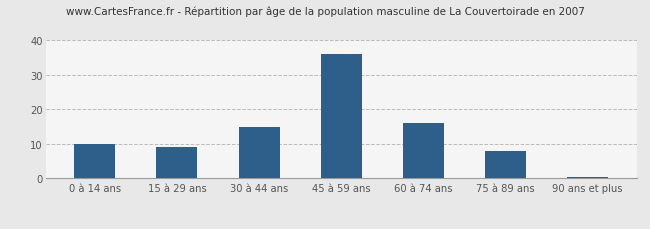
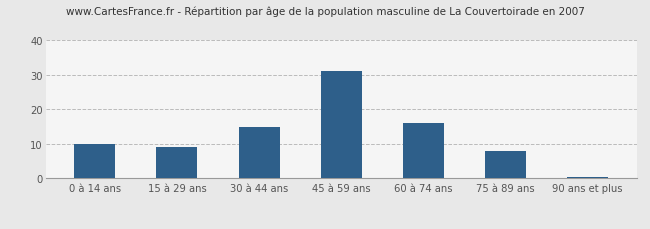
45 à 59 ans: 36.0 -> 31.0
